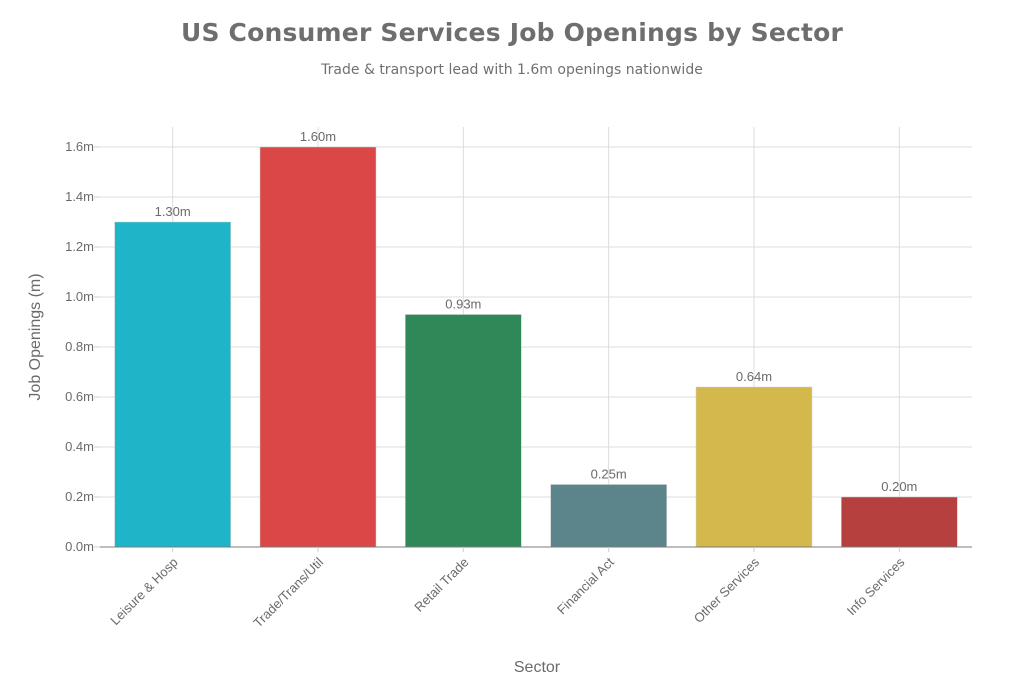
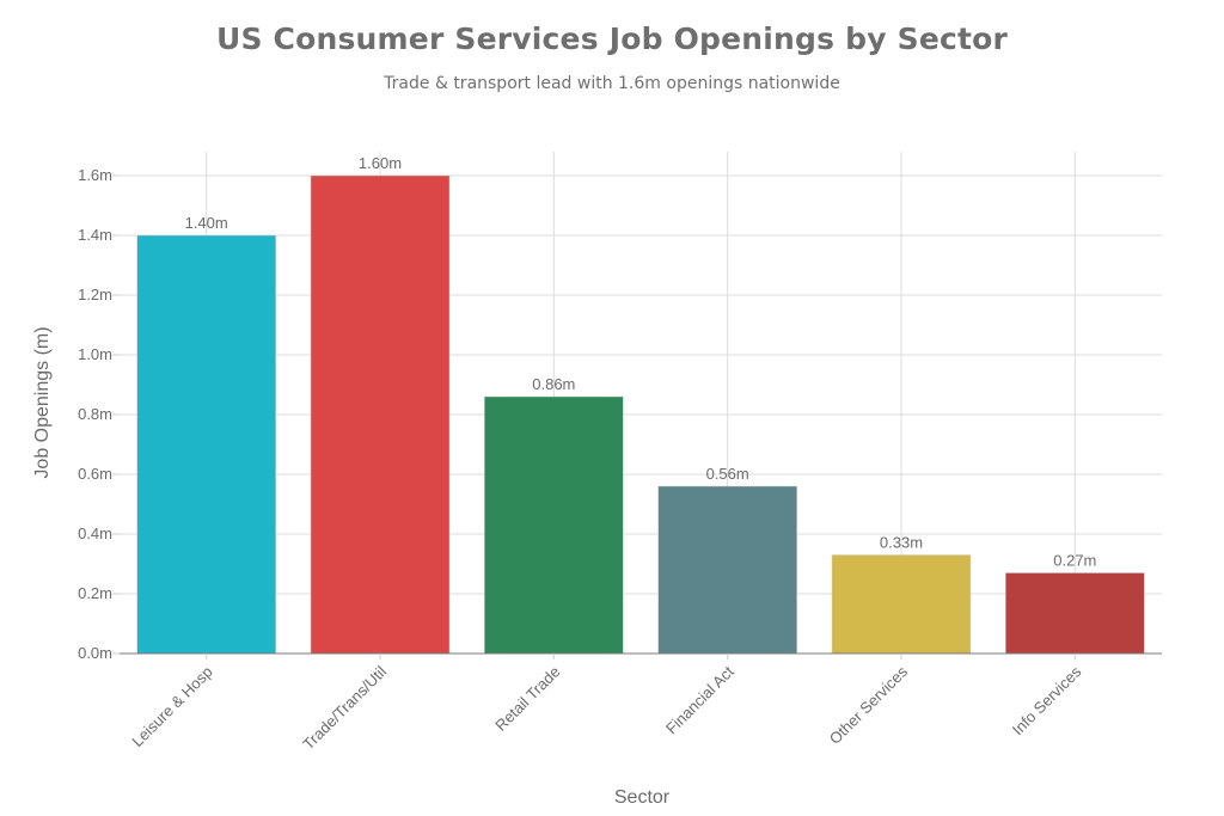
Leisure & Hosp: 1.30m -> 1.40m
Retail Trade: 0.93m -> 0.86m
Financial Act: 0.25m -> 0.56m
Other Services: 0.64m -> 0.33m
Info Services: 0.20m -> 0.27m
